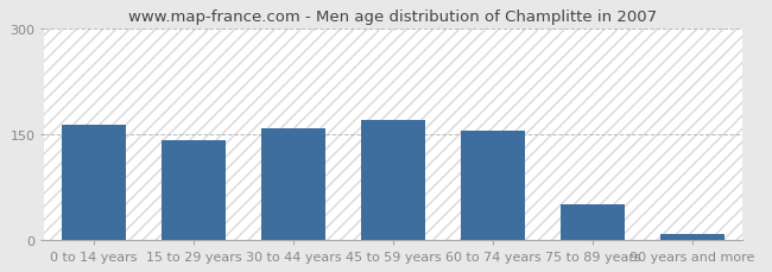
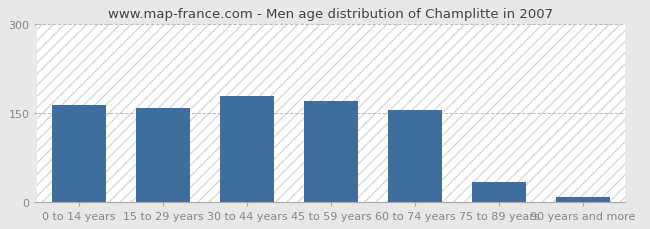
15 to 29 years: 141 -> 158
30 to 44 years: 159 -> 178
75 to 89 years: 50 -> 34
